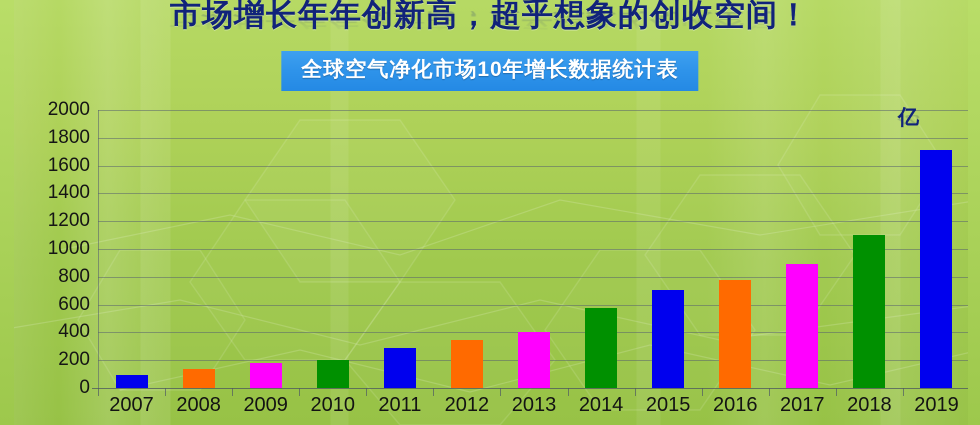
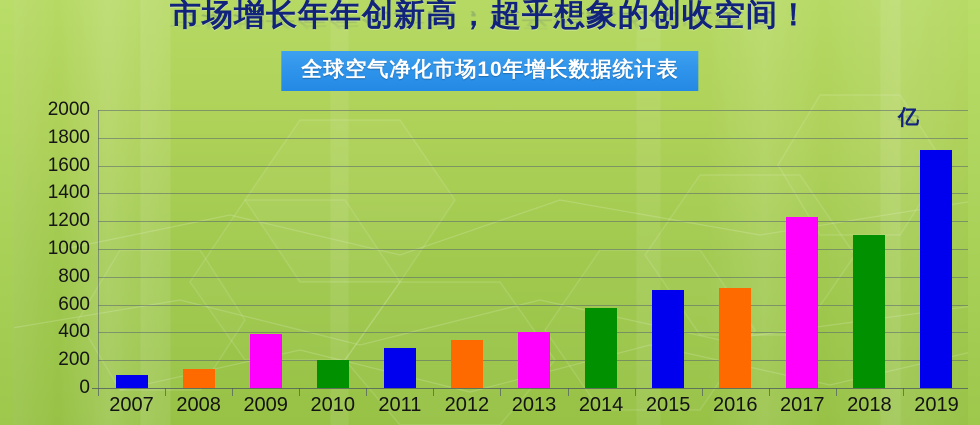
2009: 180 -> 390
2016: 780 -> 720
2017: 890 -> 1230
